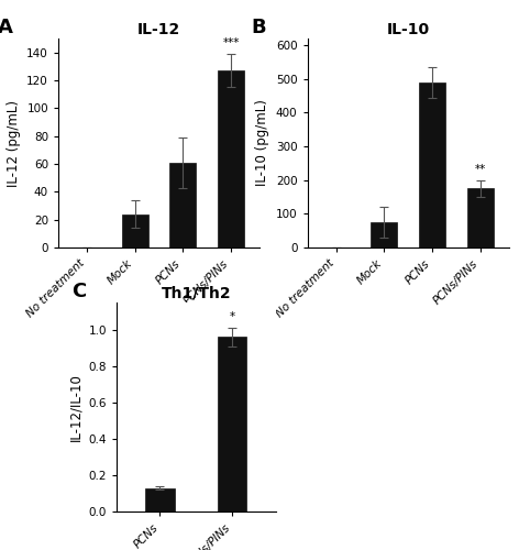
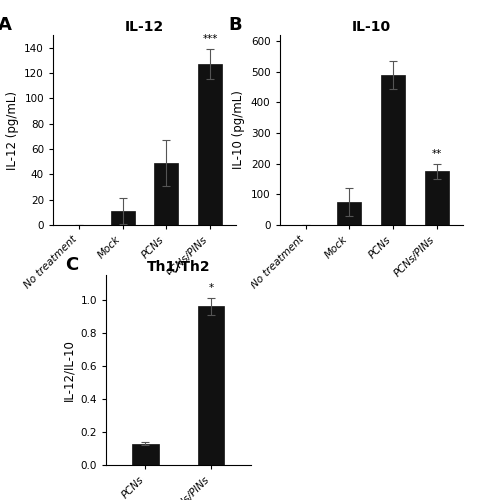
IL-12/Mock: 24 -> 11
IL-12/PCNs: 61 -> 49
